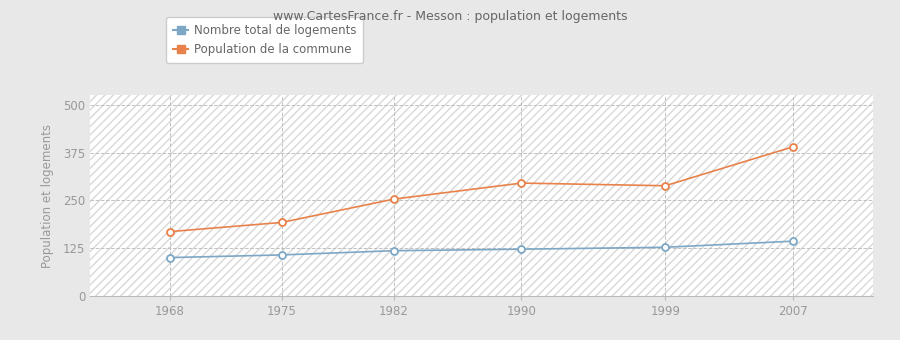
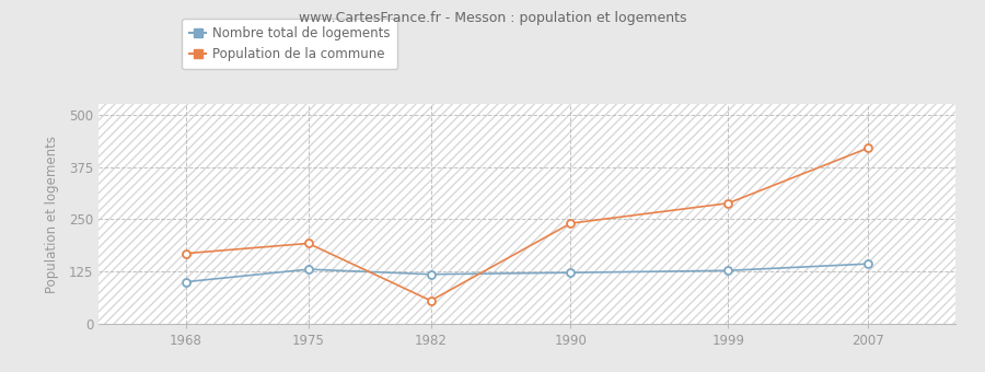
Nombre total de logements/1975: 107 -> 130
Population de la commune/1982: 253 -> 55
Population de la commune/1990: 295 -> 240
Population de la commune/2007: 390 -> 420
